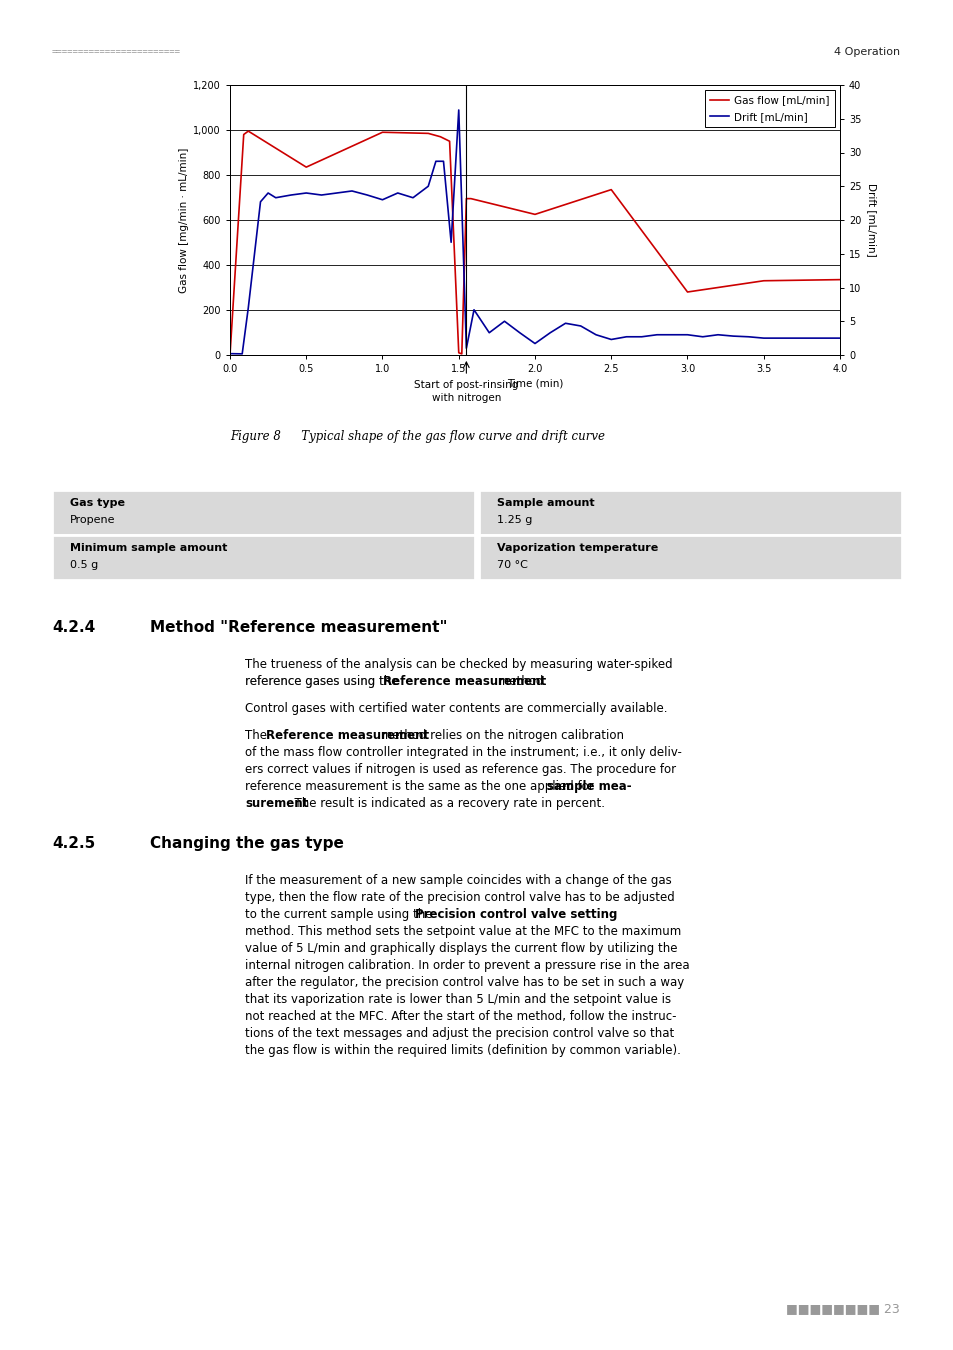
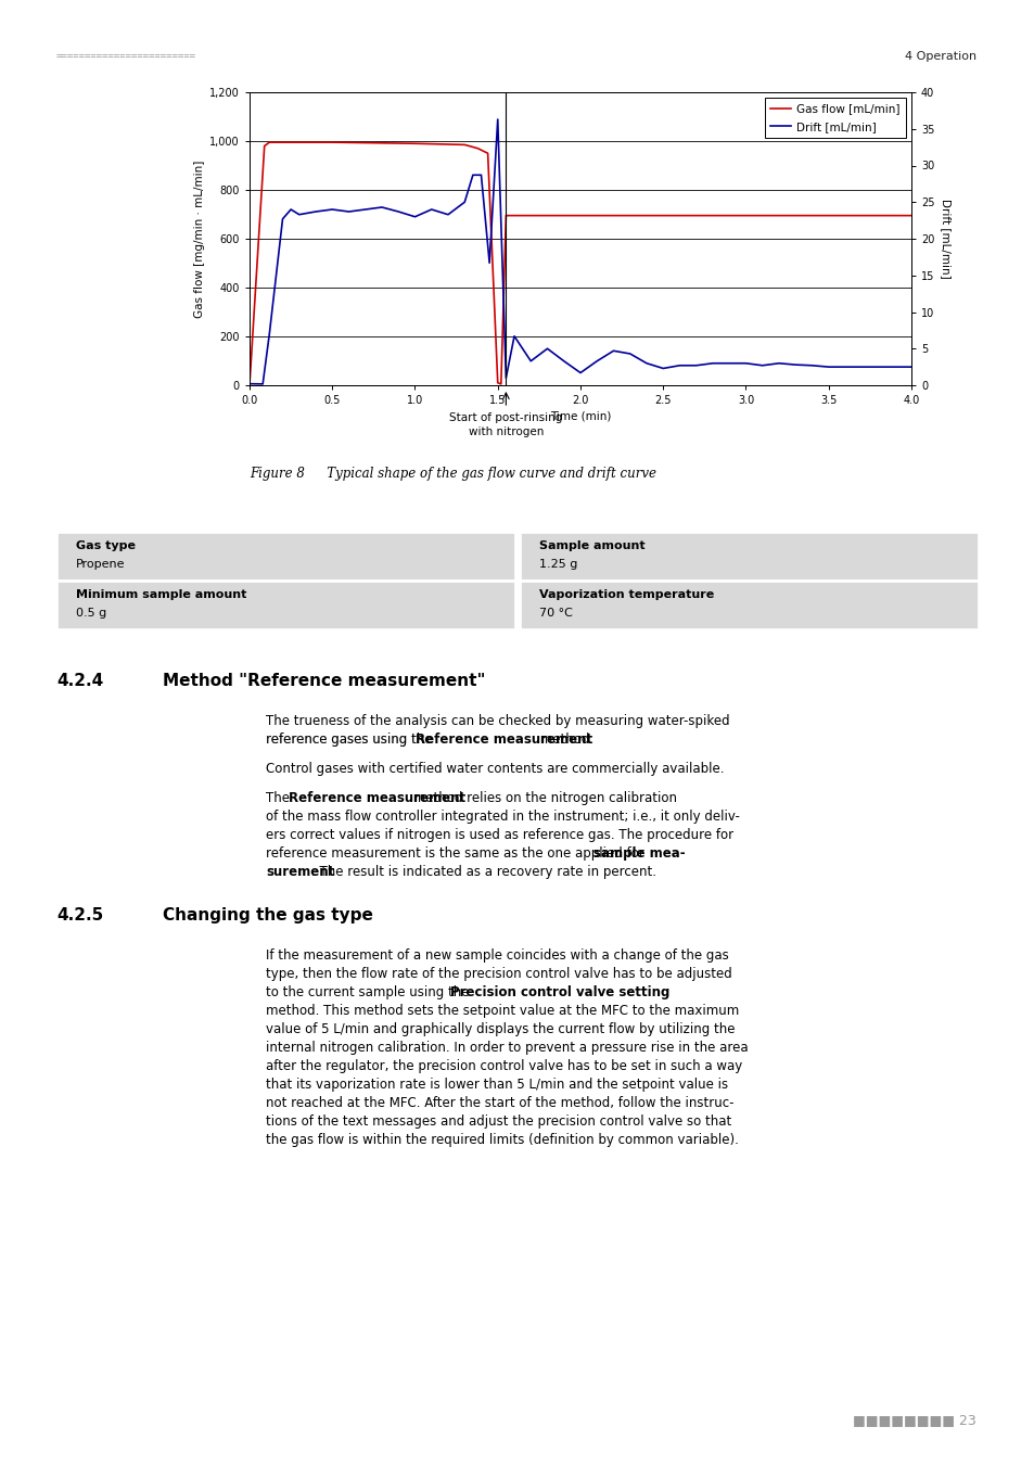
Gas flow [mL/min]/0.5: 835 -> 995
Gas flow [mL/min]/2.0: 625 -> 695
Gas flow [mL/min]/2.5: 735 -> 695
Gas flow [mL/min]/3.0: 280 -> 695
Gas flow [mL/min]/3.5: 330 -> 695
Gas flow [mL/min]/4.0: 335 -> 695
